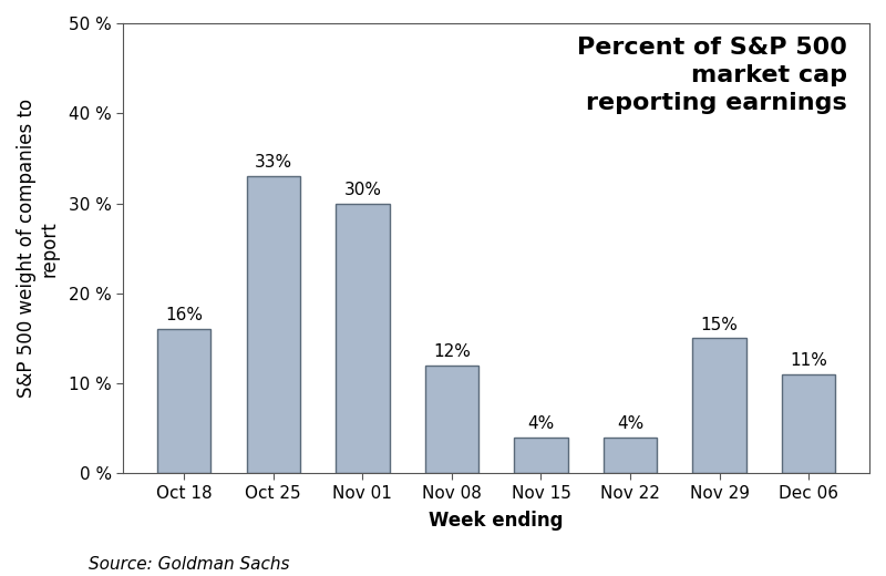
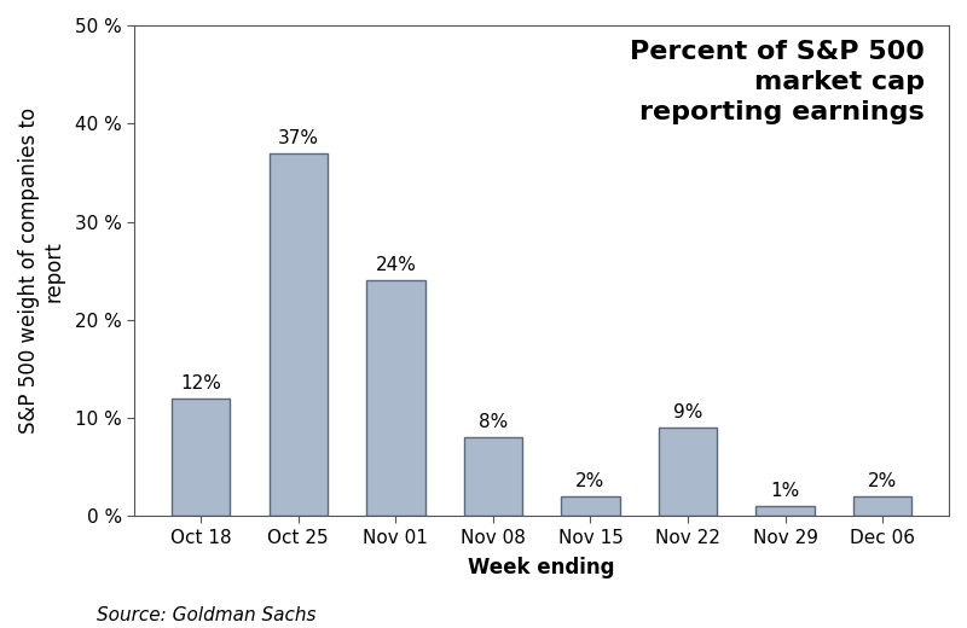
Oct 18: 16% -> 12%
Oct 25: 33% -> 37%
Nov 01: 30% -> 24%
Nov 08: 12% -> 8%
Nov 15: 4% -> 2%
Nov 22: 4% -> 9%
Nov 29: 15% -> 1%
Dec 06: 11% -> 2%
